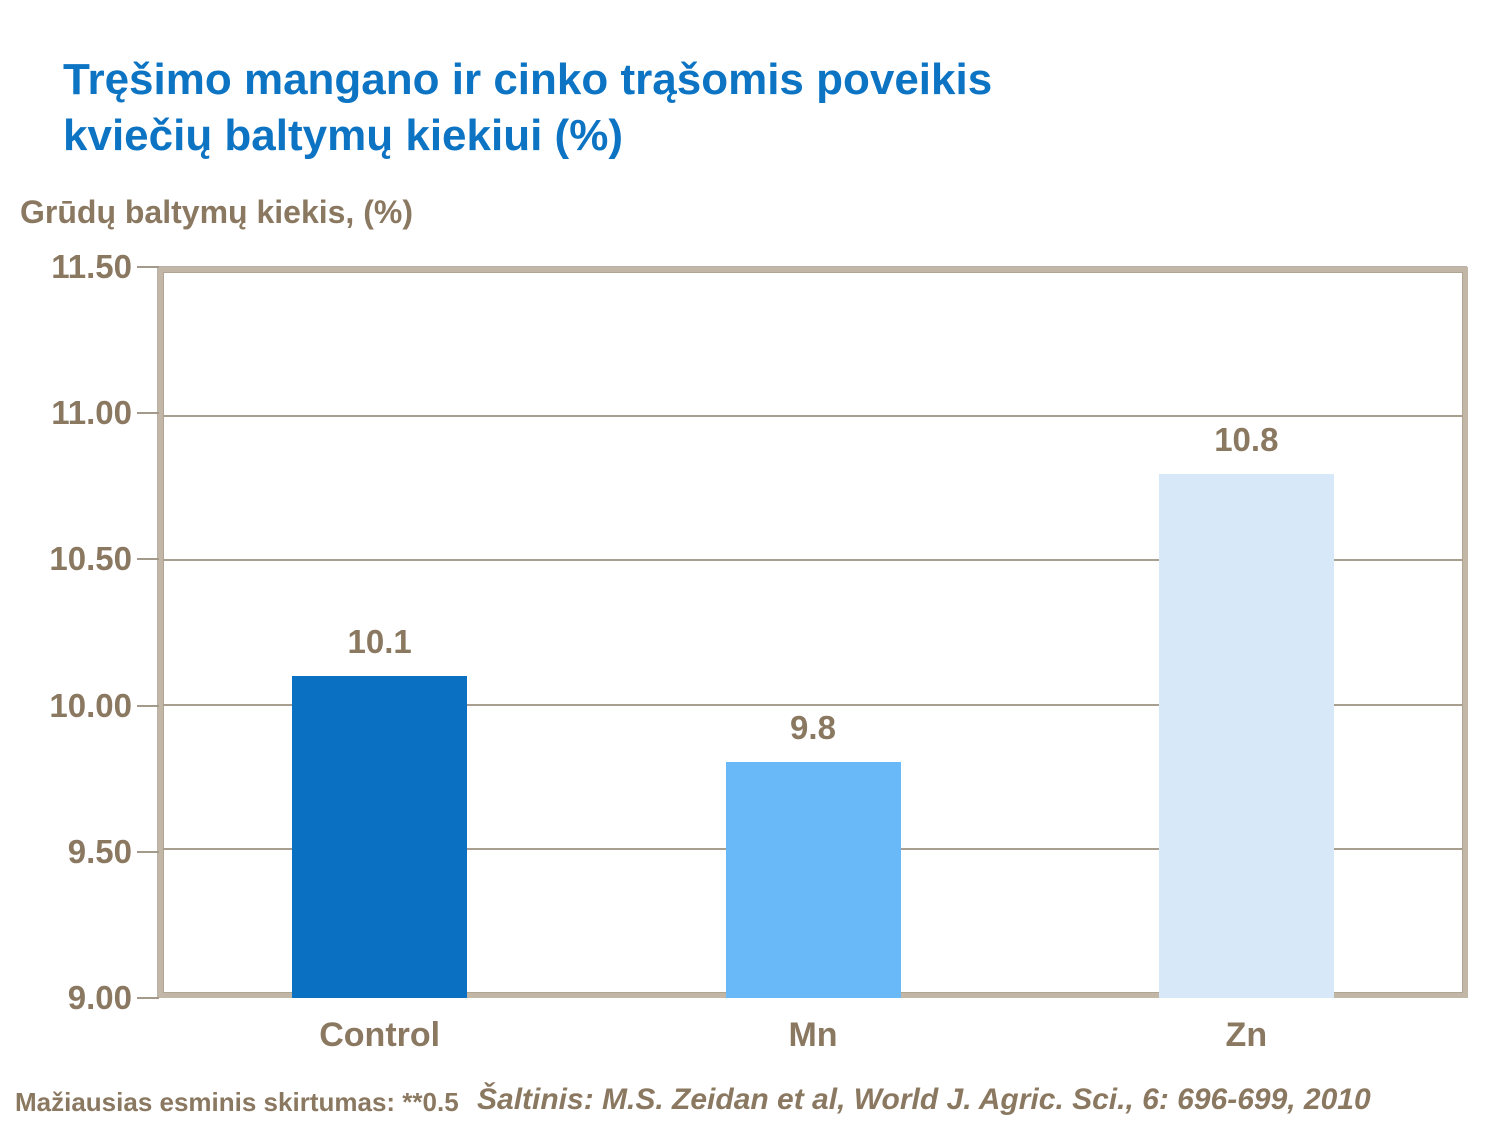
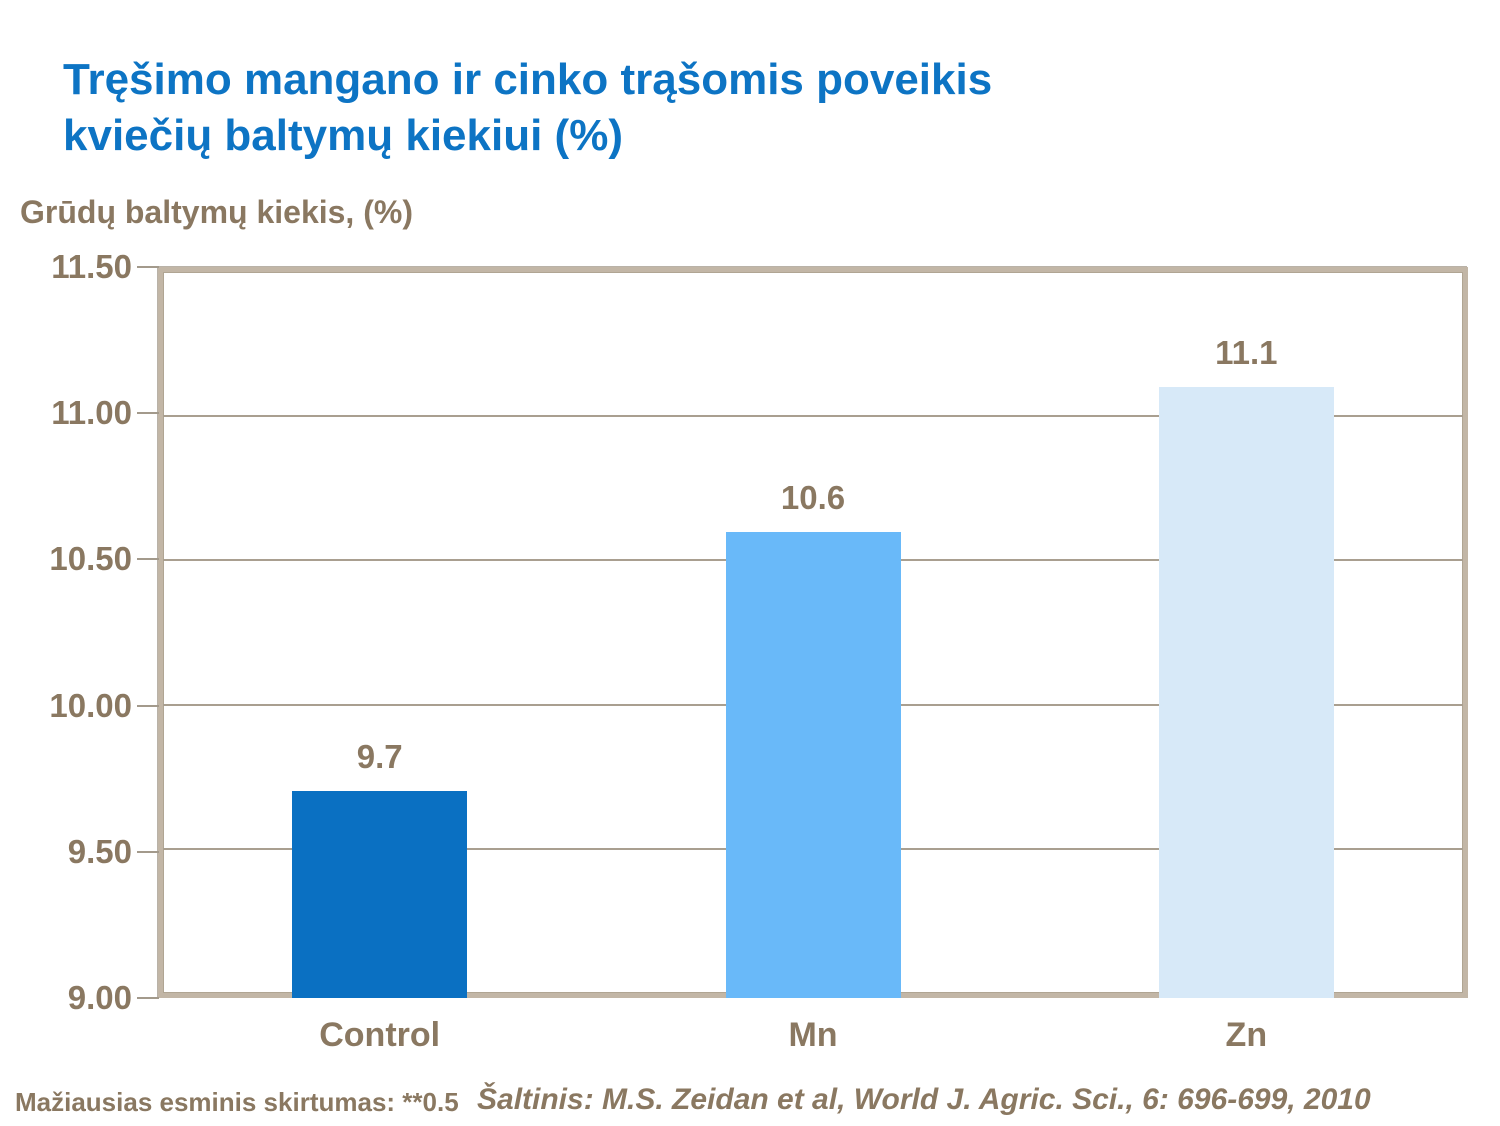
Control: 10.1 -> 9.7
Mn: 9.8 -> 10.6
Zn: 10.8 -> 11.1
